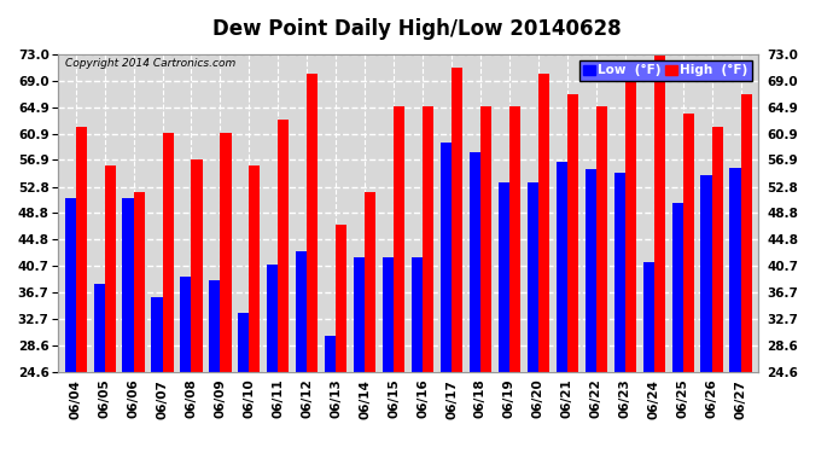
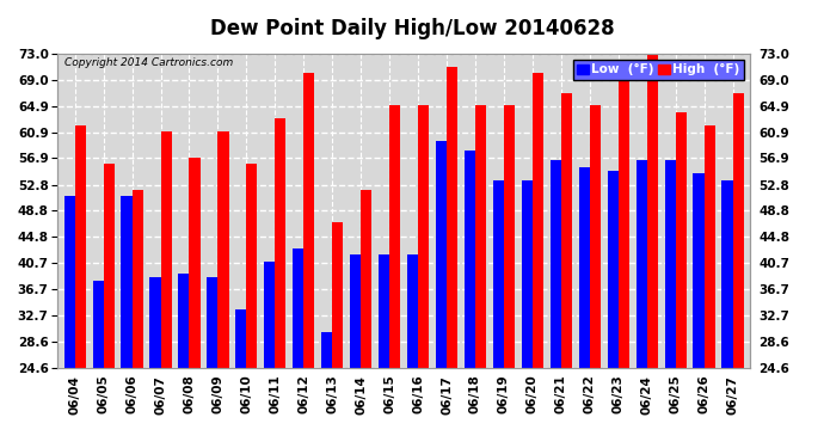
Low (°F)/06/07: 36.0 -> 38.5
Low (°F)/06/24: 41.2 -> 56.5
Low (°F)/06/25: 50.4 -> 56.5
Low (°F)/06/27: 55.6 -> 53.5
